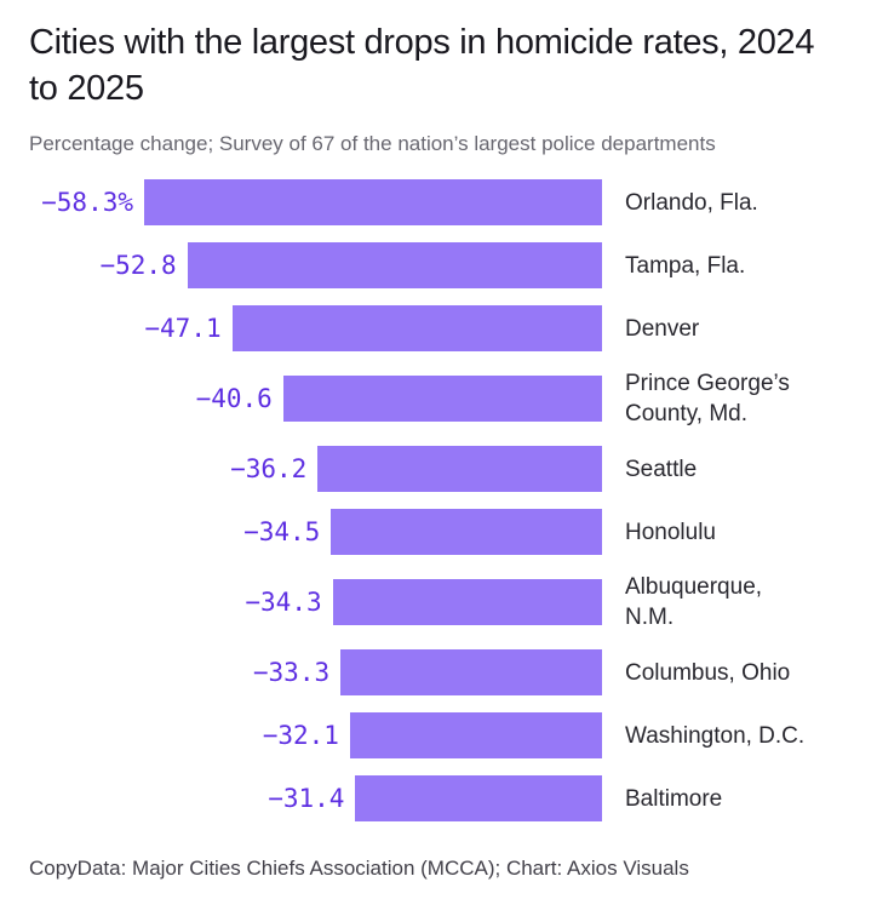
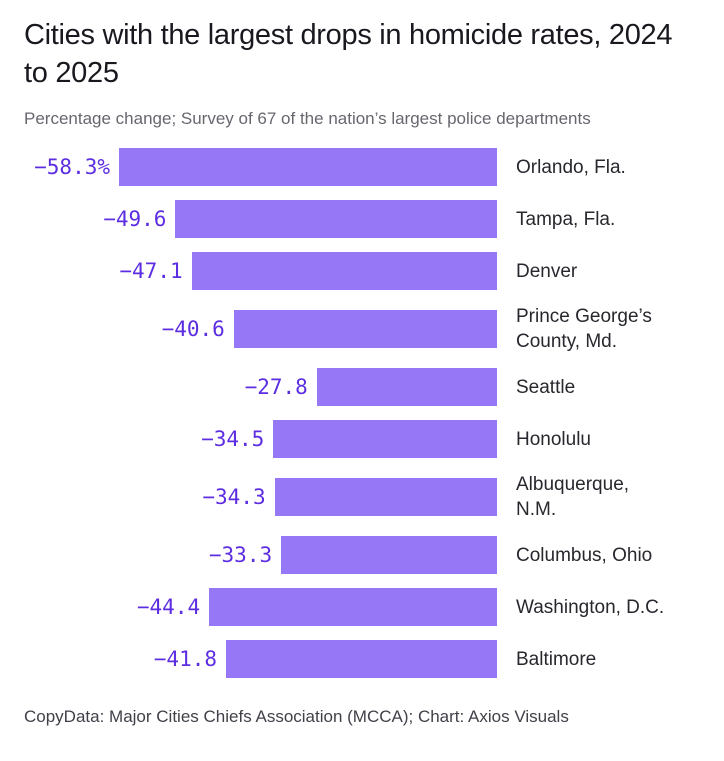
Tampa, Fla.: −52.8 -> −49.6
Seattle: −36.2 -> −27.8
Washington, D.C.: −32.1 -> −44.4
Baltimore: −31.4 -> −41.8
